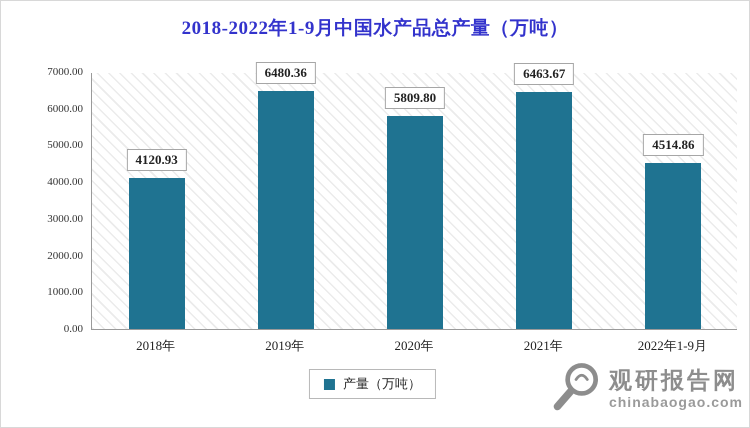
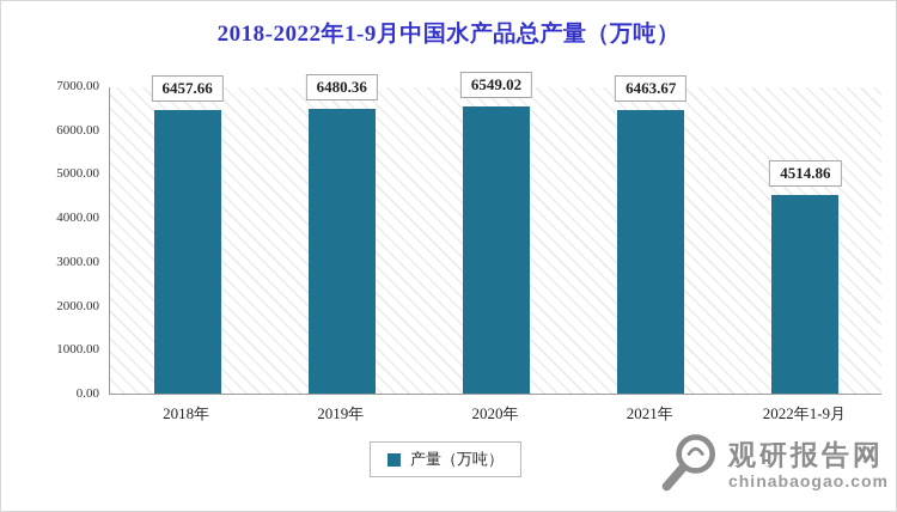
2018年: 4120.93 -> 6457.66
2020年: 5809.80 -> 6549.02
